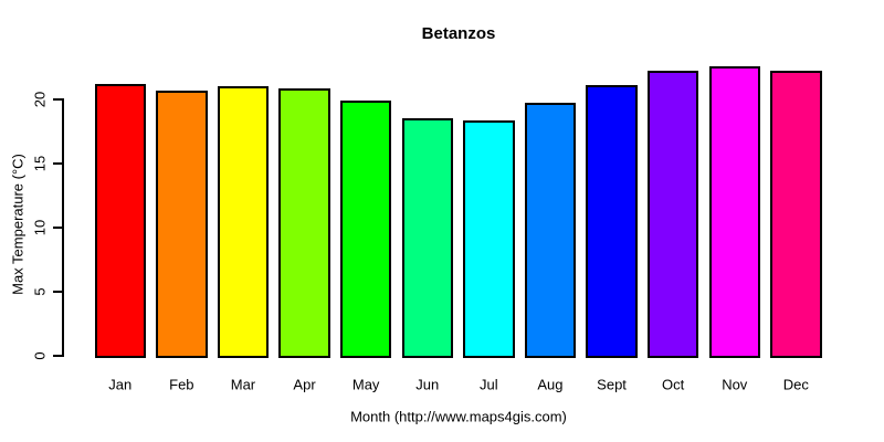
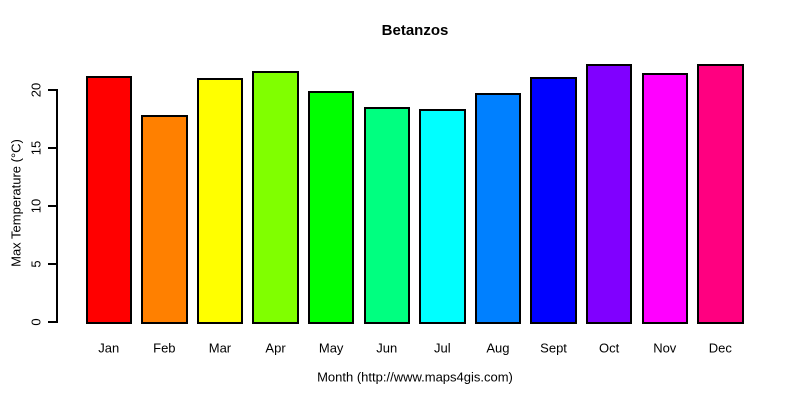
Feb: 20.7 -> 17.8
Apr: 20.8 -> 21.6
Nov: 22.6 -> 21.4
